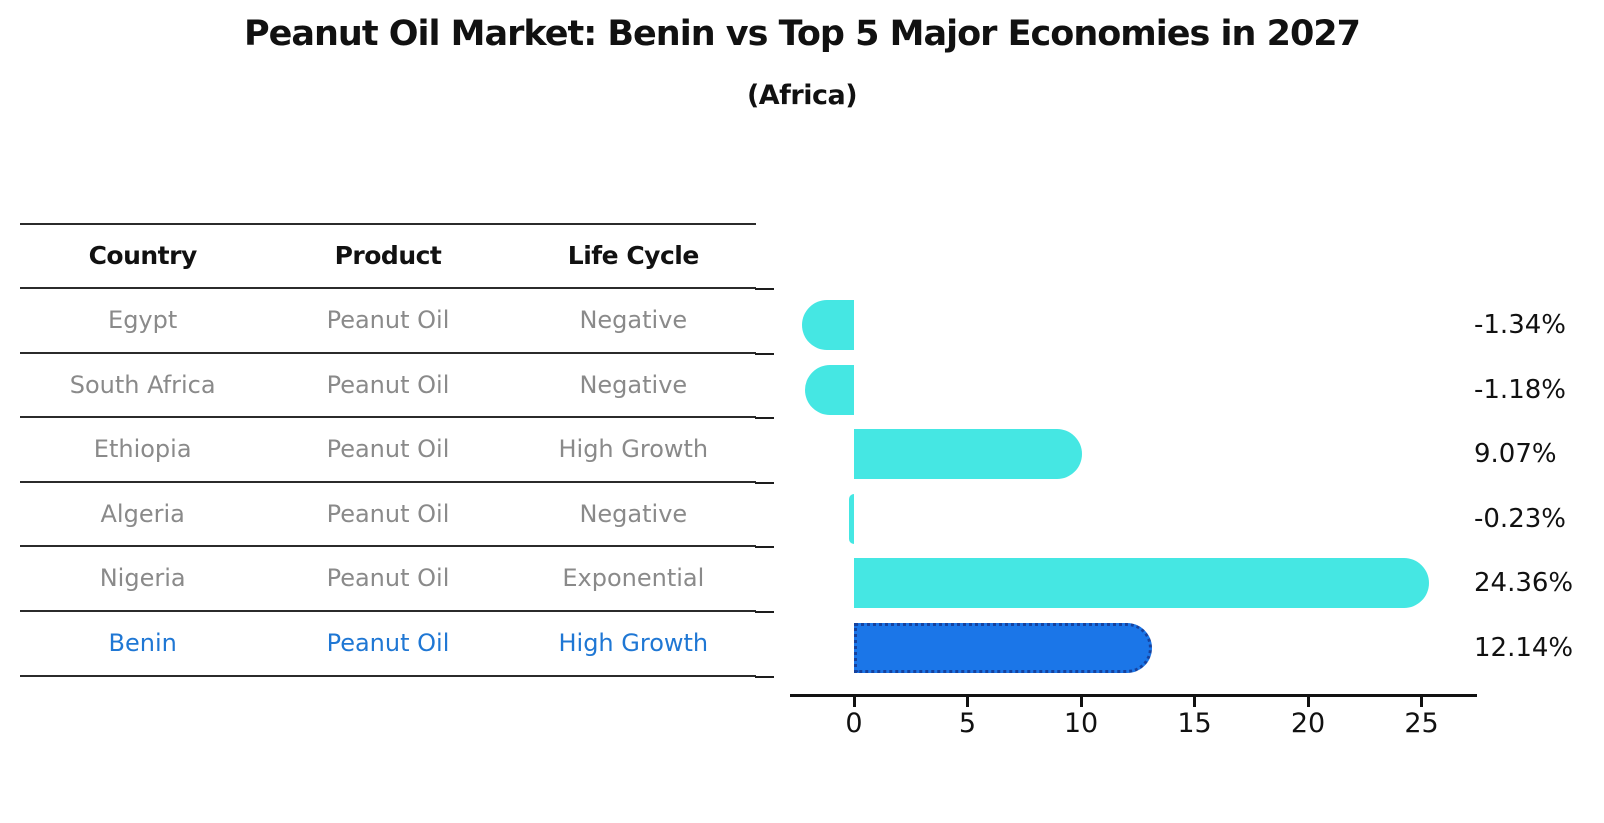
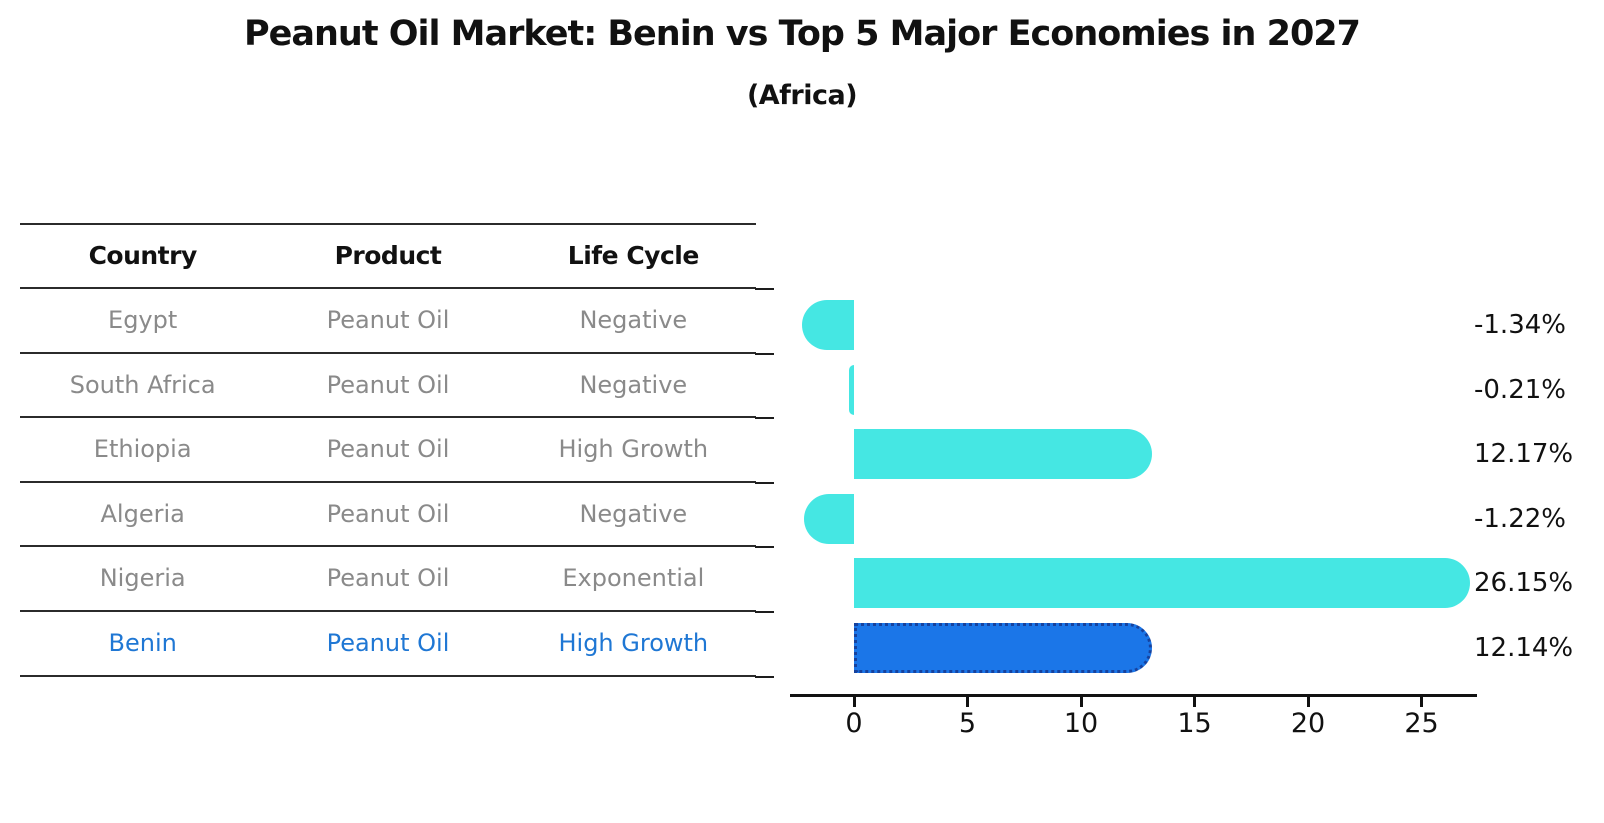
South Africa: -1.18% -> -0.21%
Ethiopia: 9.07% -> 12.17%
Algeria: -0.23% -> -1.22%
Nigeria: 24.36% -> 26.15%
